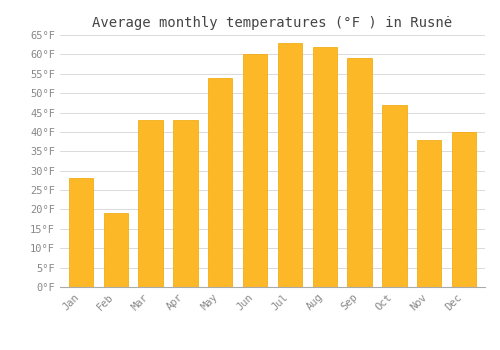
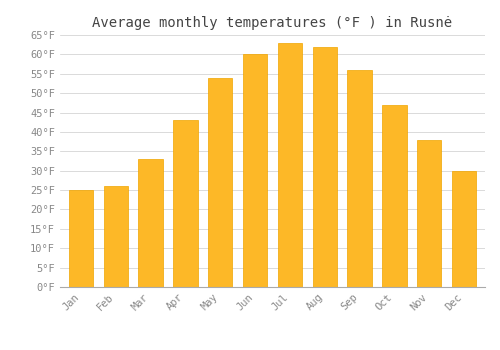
Jan: 28°F -> 25°F
Feb: 19°F -> 26°F
Mar: 43°F -> 33°F
Sep: 59°F -> 56°F
Dec: 40°F -> 30°F
